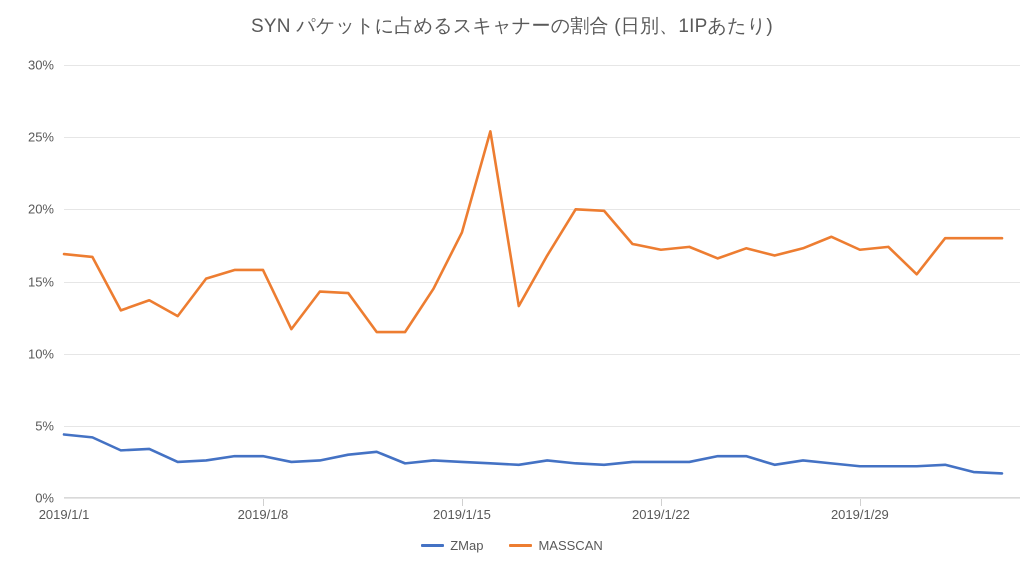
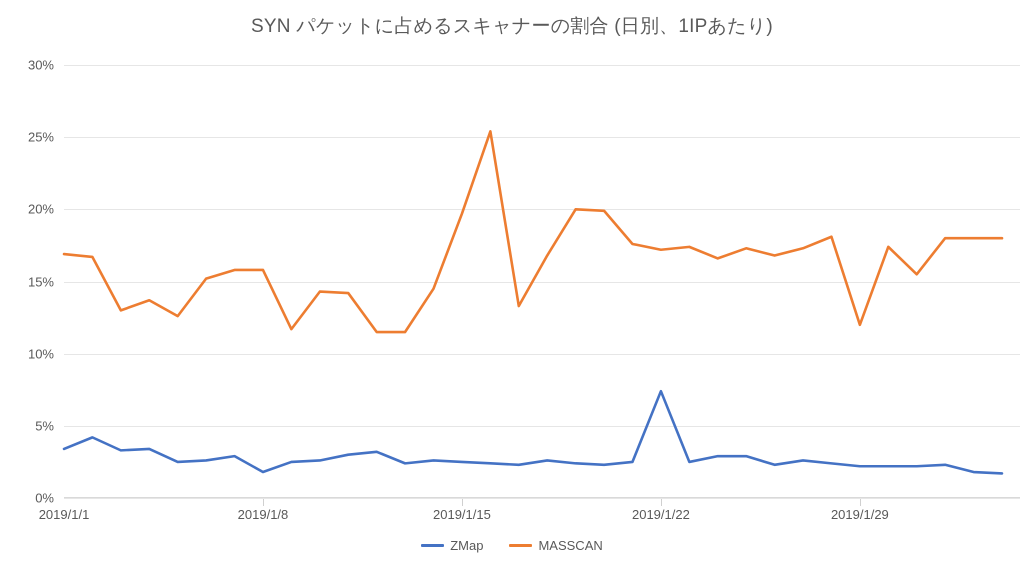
ZMap/2019/1/1: 4.4% -> 3.4%
ZMap/2019/1/8: 2.9% -> 1.8%
MASSCAN/2019/1/15: 18.4% -> 19.7%
ZMap/2019/1/22: 2.5% -> 7.4%
MASSCAN/2019/1/29: 17.2% -> 12.0%
